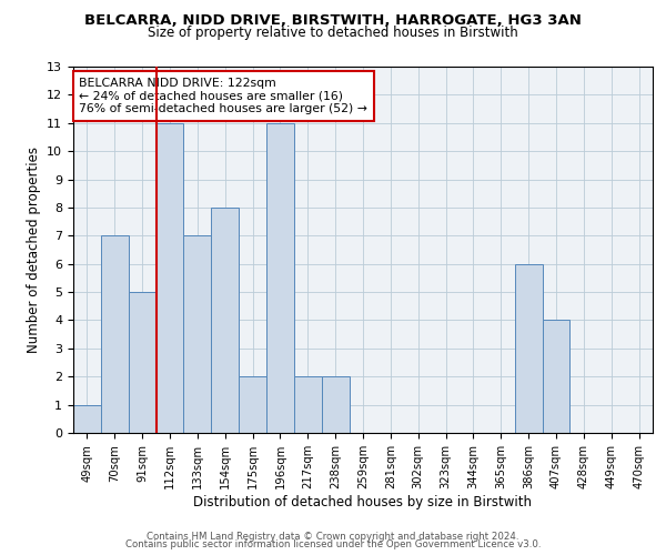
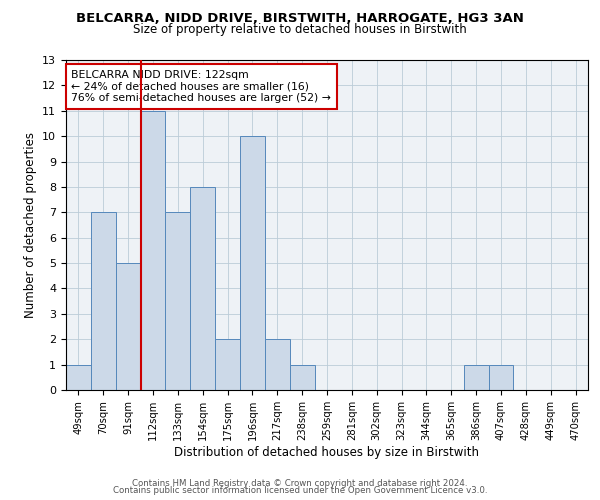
196sqm: 11 -> 10
238sqm: 2 -> 1
386sqm: 6 -> 1
407sqm: 4 -> 1
